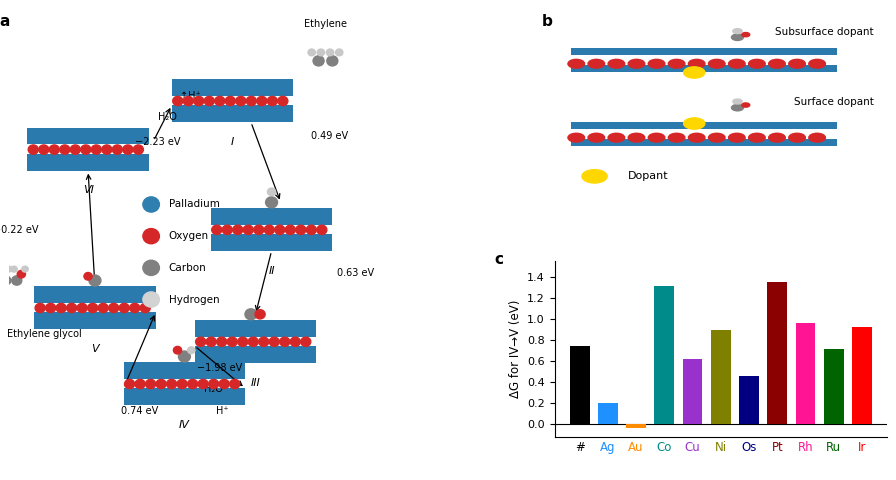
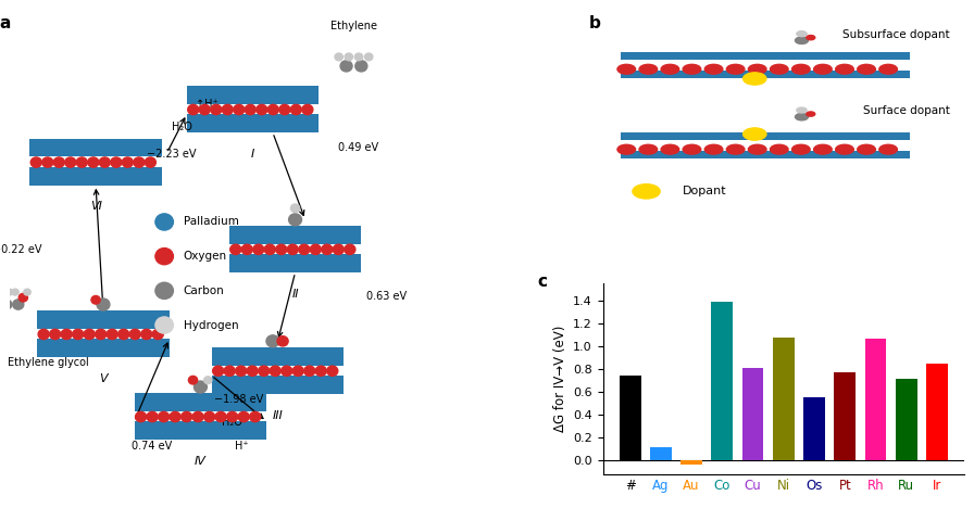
Ag: 0.20 -> 0.12
Co: 1.31 -> 1.39
Cu: 0.62 -> 0.81
Ni: 0.89 -> 1.07
Os: 0.46 -> 0.55
Pt: 1.35 -> 0.77
Rh: 0.96 -> 1.06
Ir: 0.92 -> 0.85
